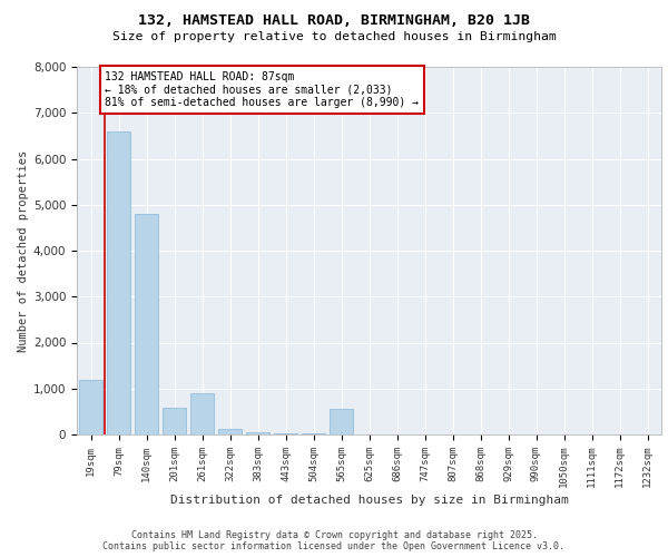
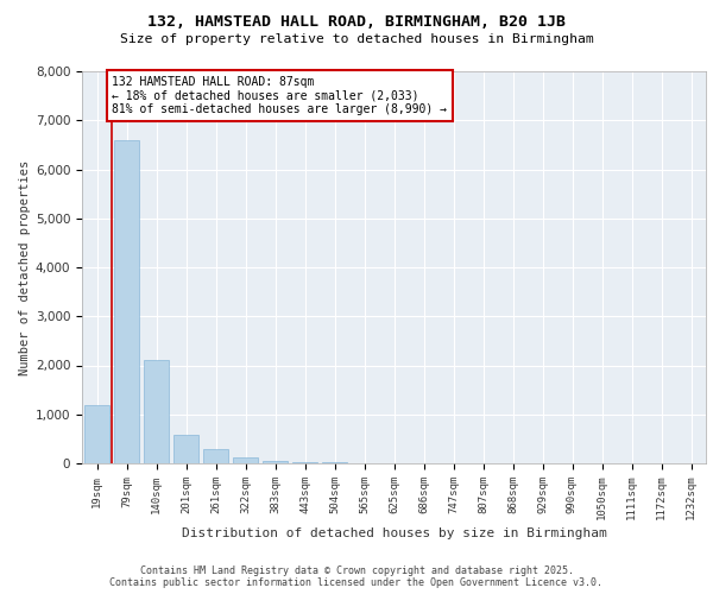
140sqm: 4,800 -> 2,100
261sqm: 900 -> 280
565sqm: 550 -> 10
